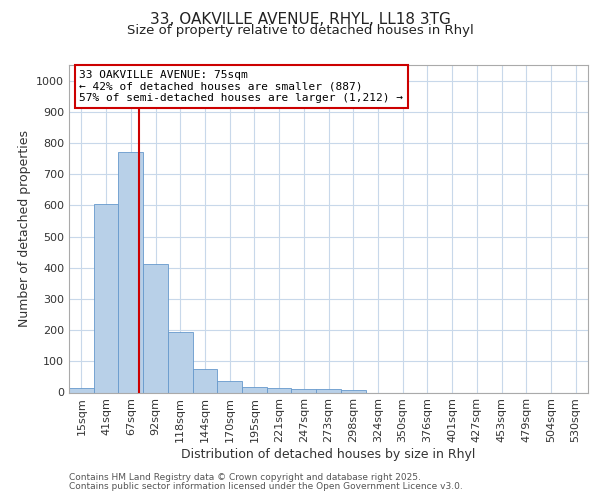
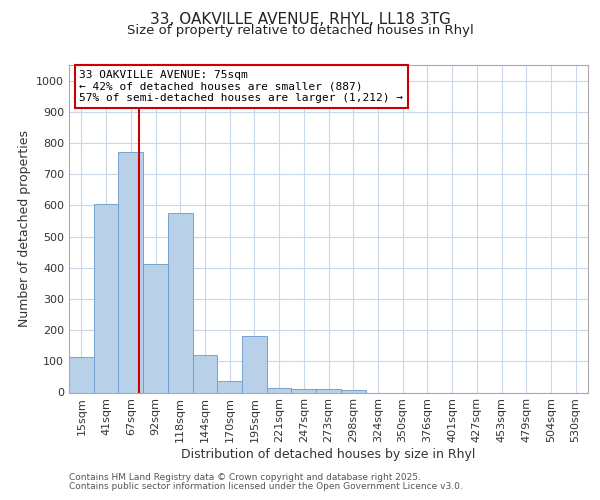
15sqm: 15 -> 115
118sqm: 193 -> 575
144sqm: 75 -> 120
195sqm: 18 -> 180
